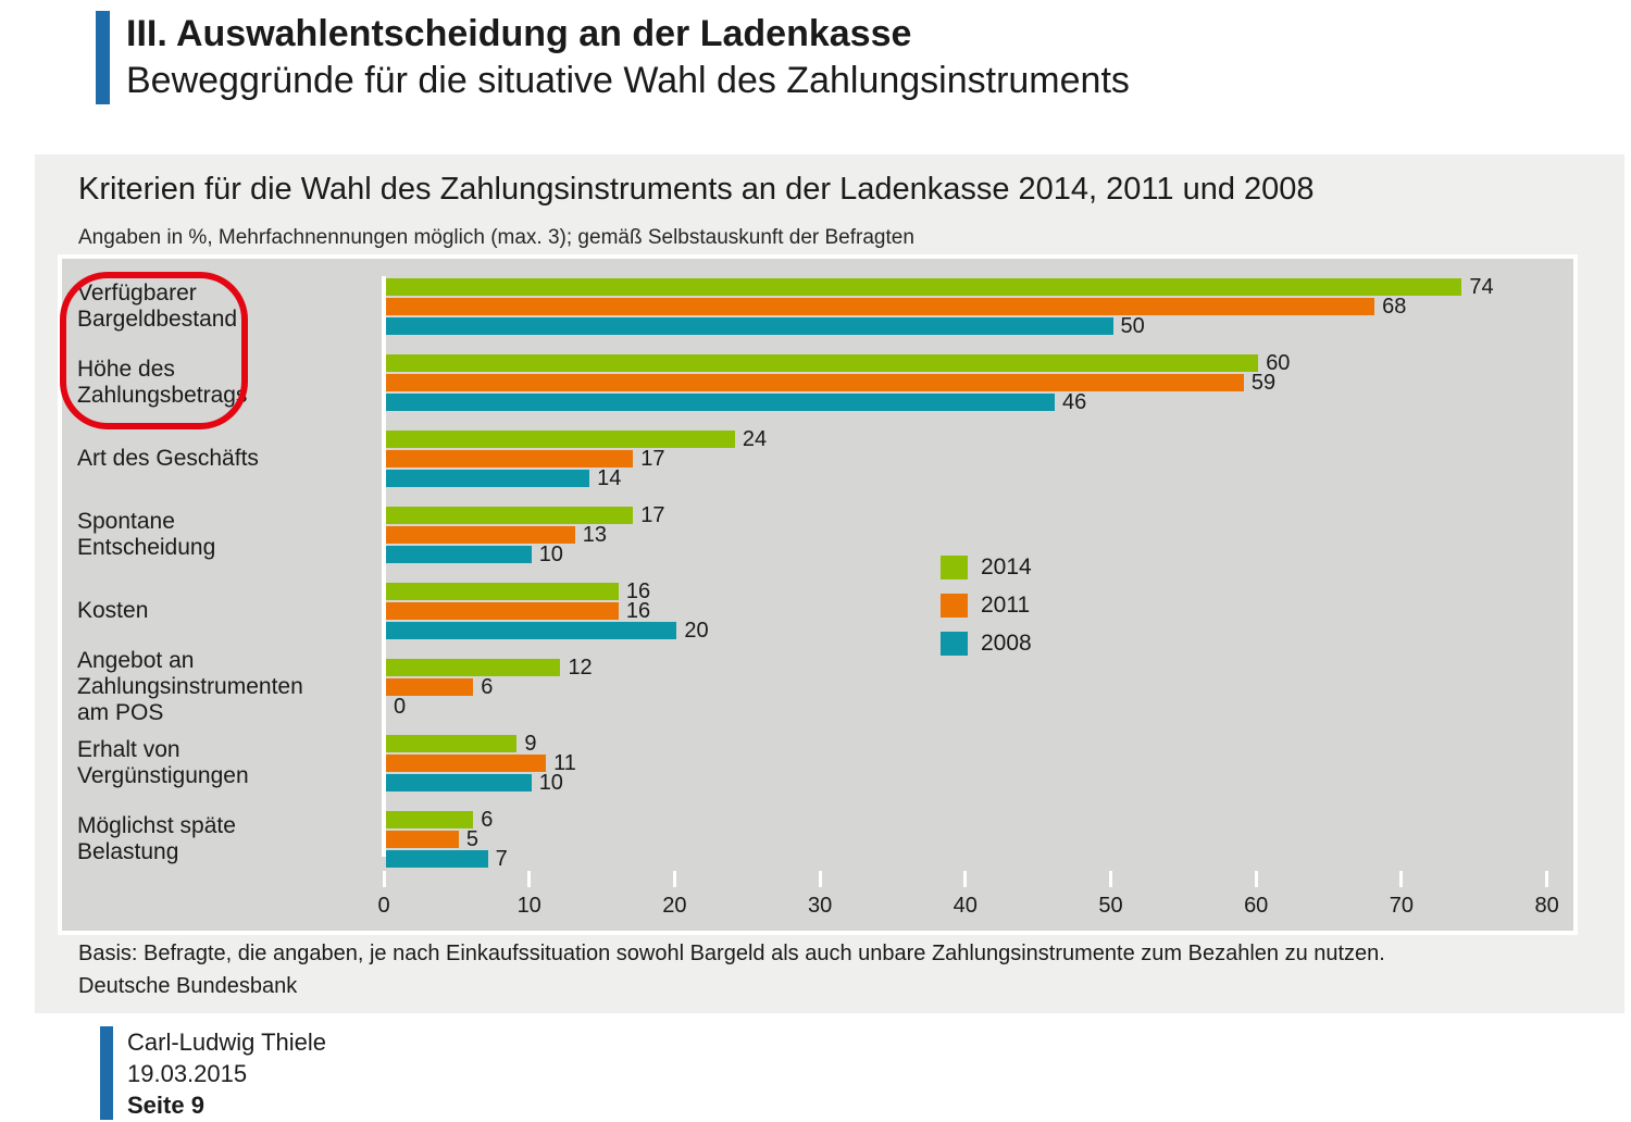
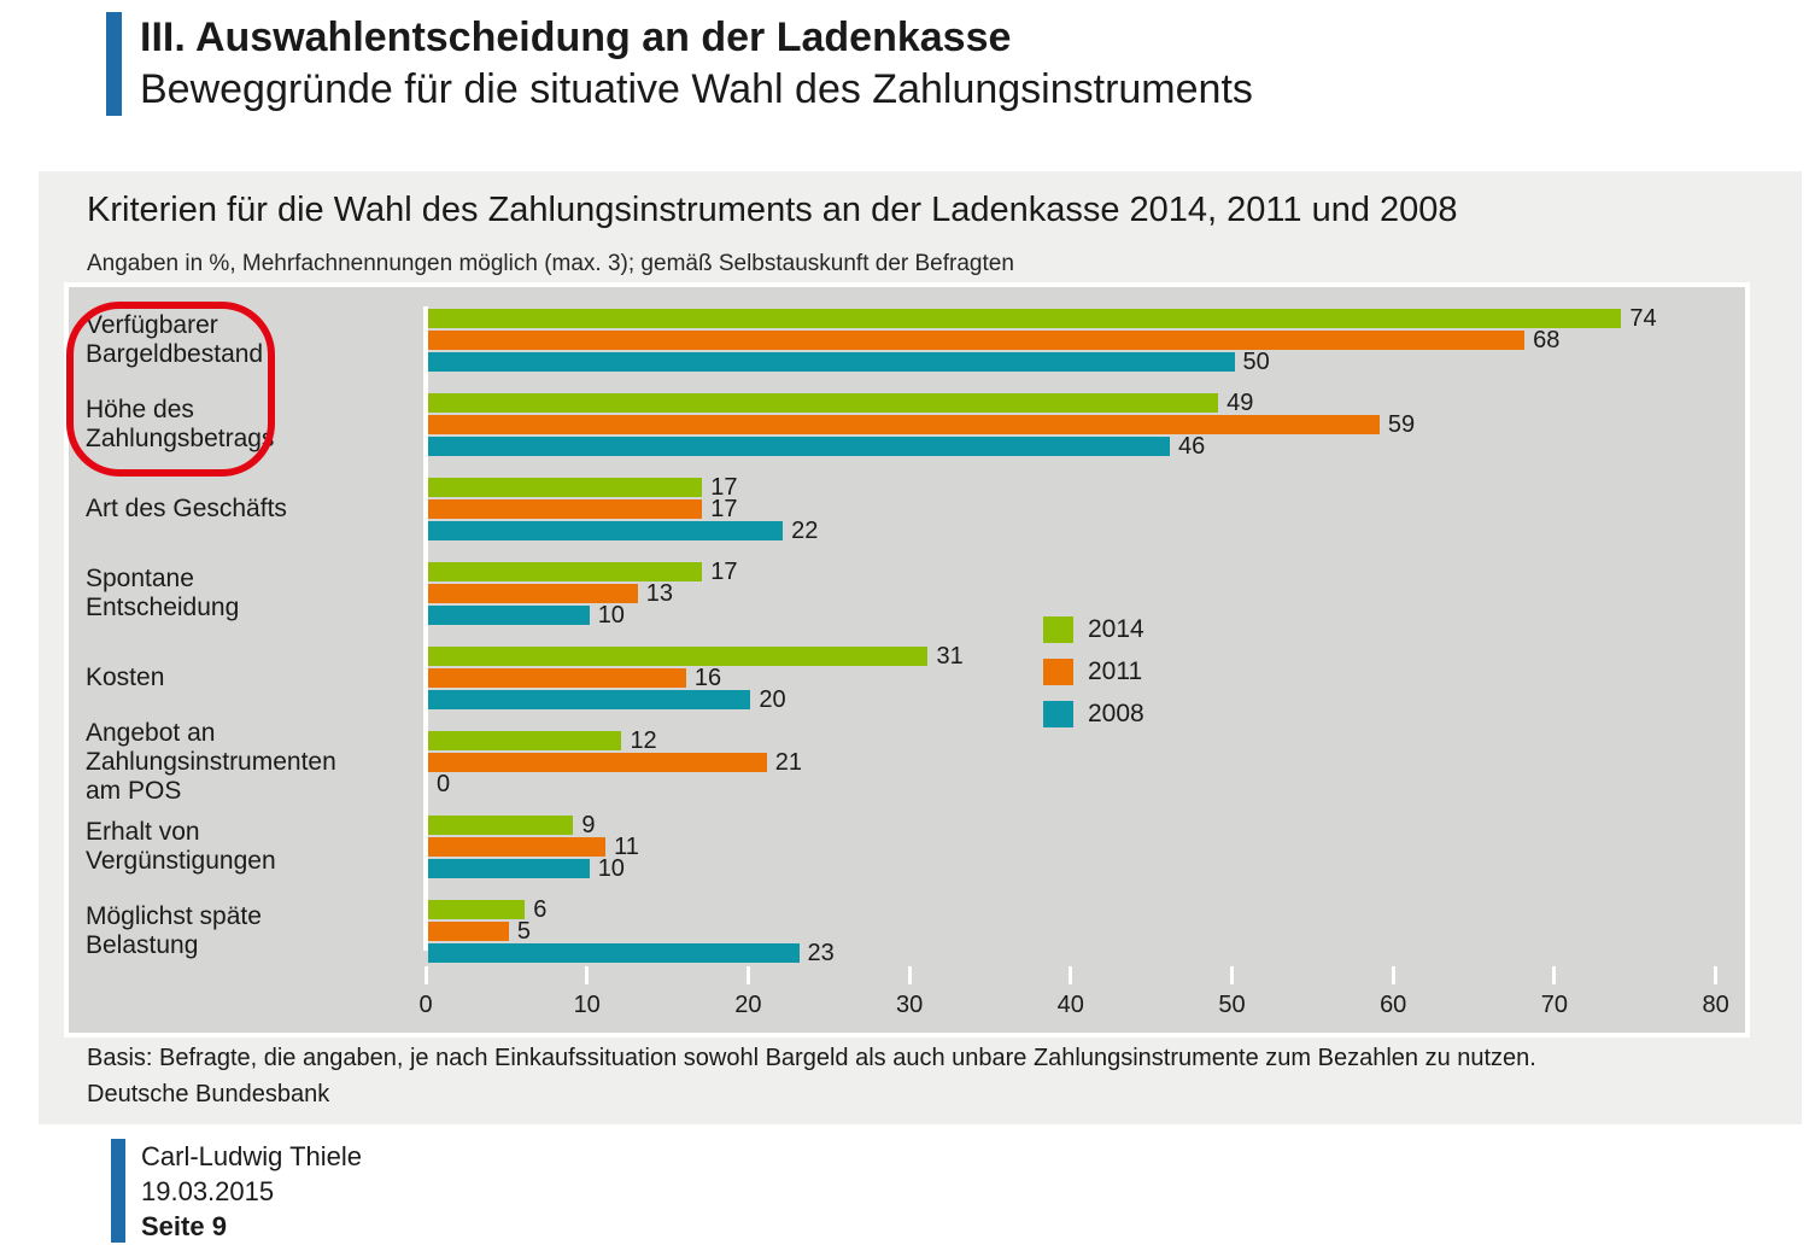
2014/Höhe des Zahlungsbetrags: 60 -> 49
2014/Art des Geschäfts: 24 -> 17
2008/Art des Geschäfts: 14 -> 22
2014/Kosten: 16 -> 31
2011/Angebot an Zahlungsinstrumenten am POS: 6 -> 21
2008/Möglichst späte Belastung: 7 -> 23
